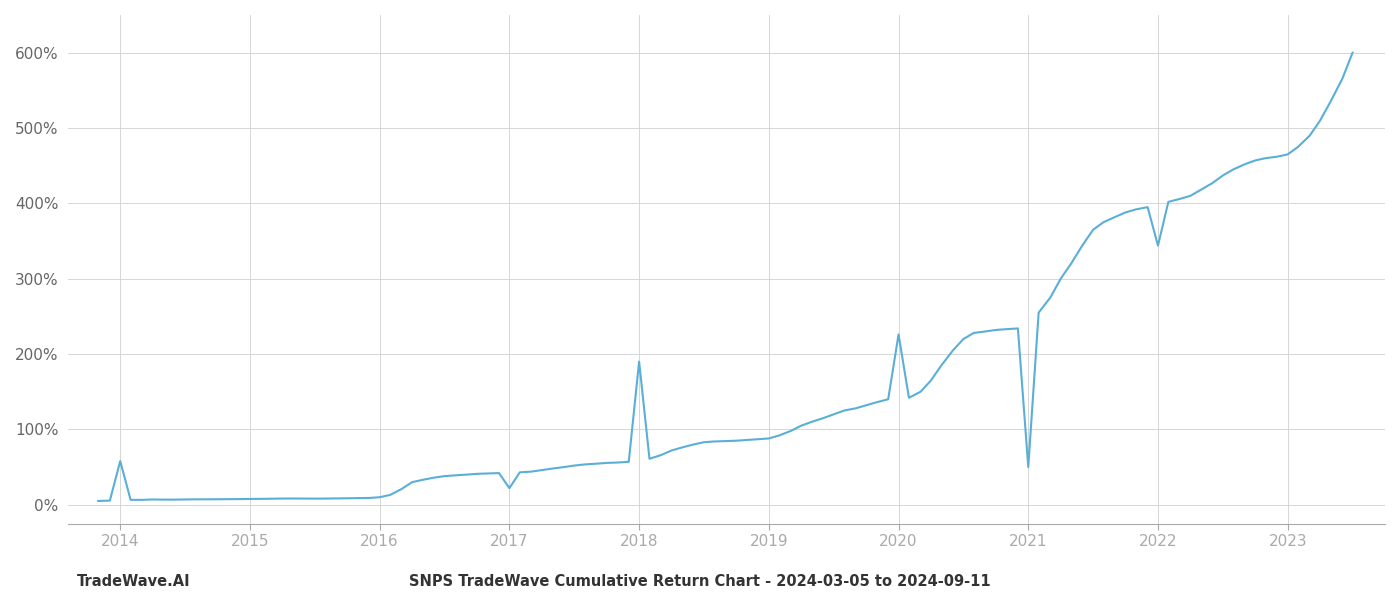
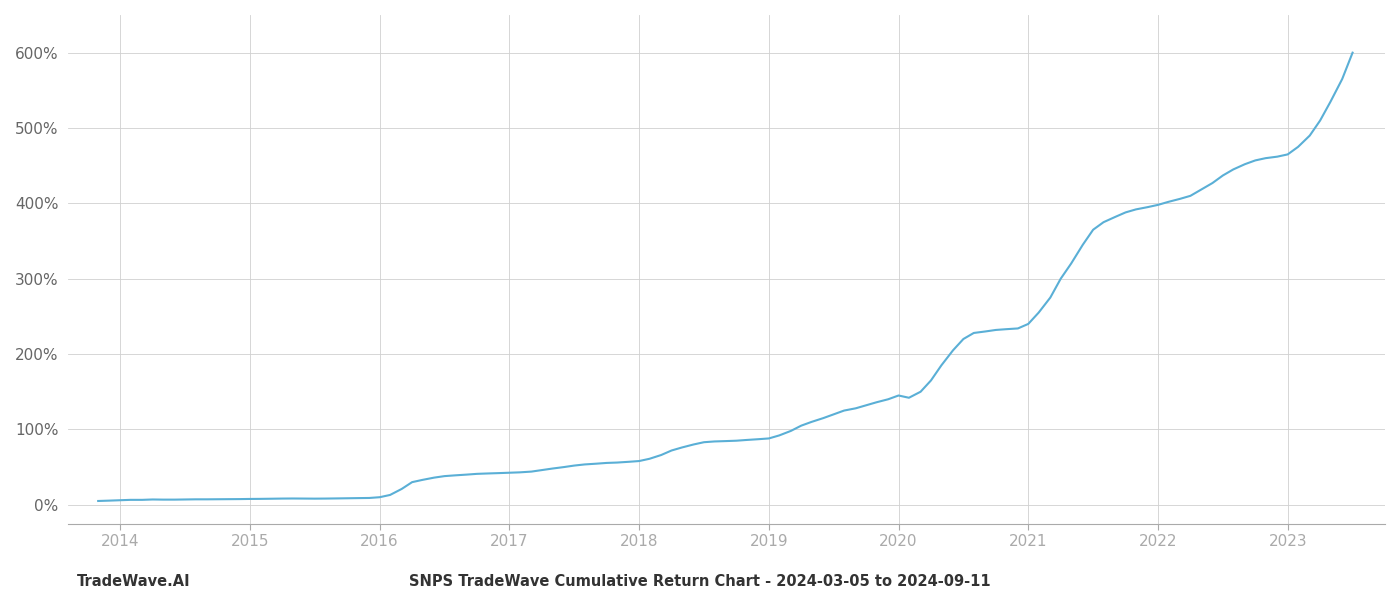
2014: 58% -> 6%
2017: 22% -> 42%
2018: 190% -> 58%
2020: 226% -> 145%
2021: 50% -> 240%
2022: 344% -> 398%
